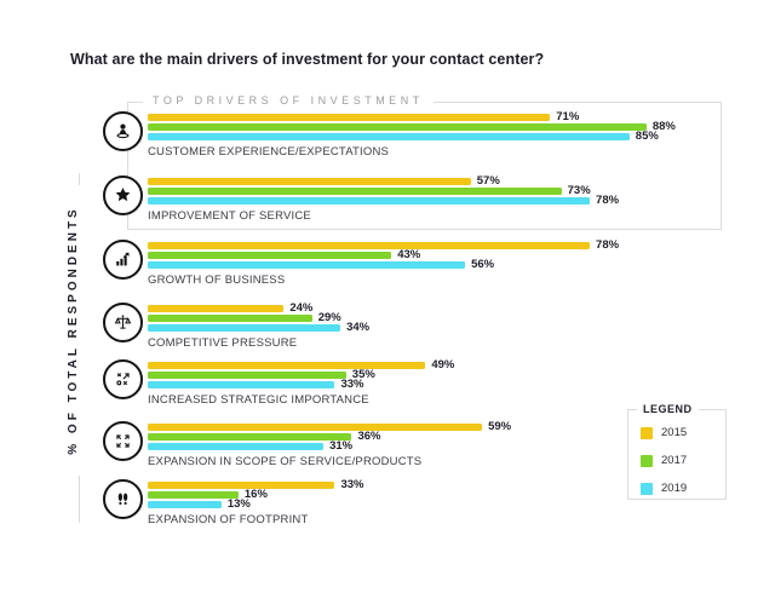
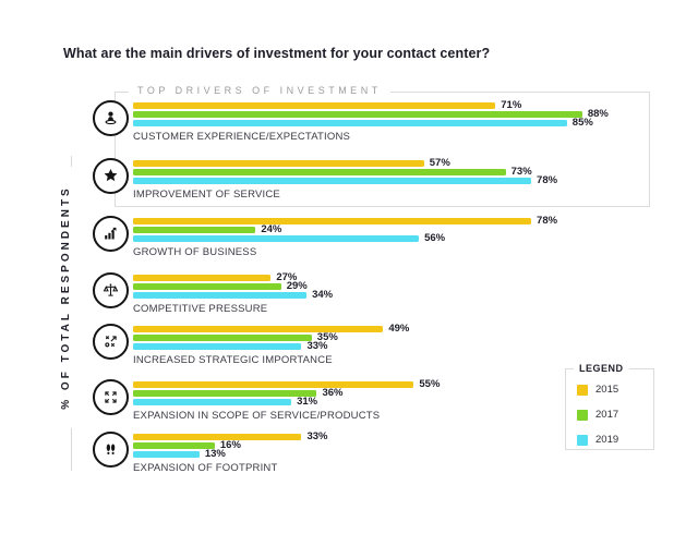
2017/GROWTH OF BUSINESS: 43% -> 24%
2015/COMPETITIVE PRESSURE: 24% -> 27%
2015/EXPANSION IN SCOPE OF SERVICE/PRODUCTS: 59% -> 55%
